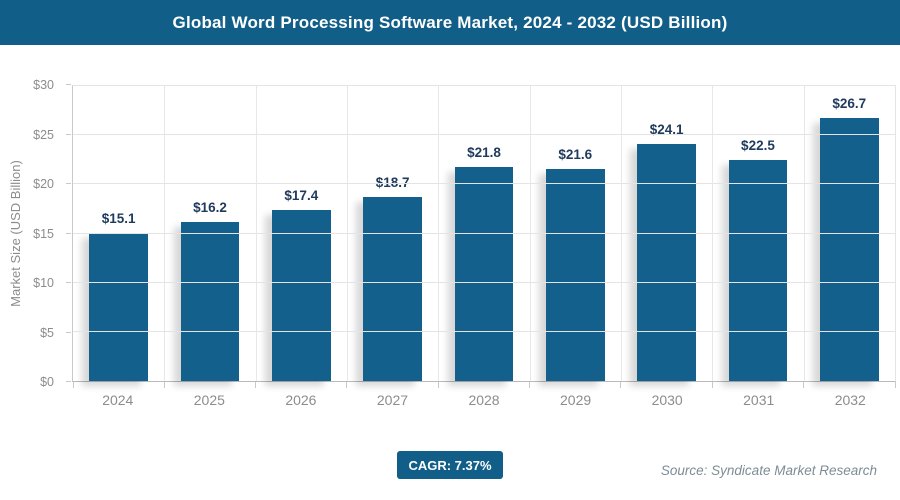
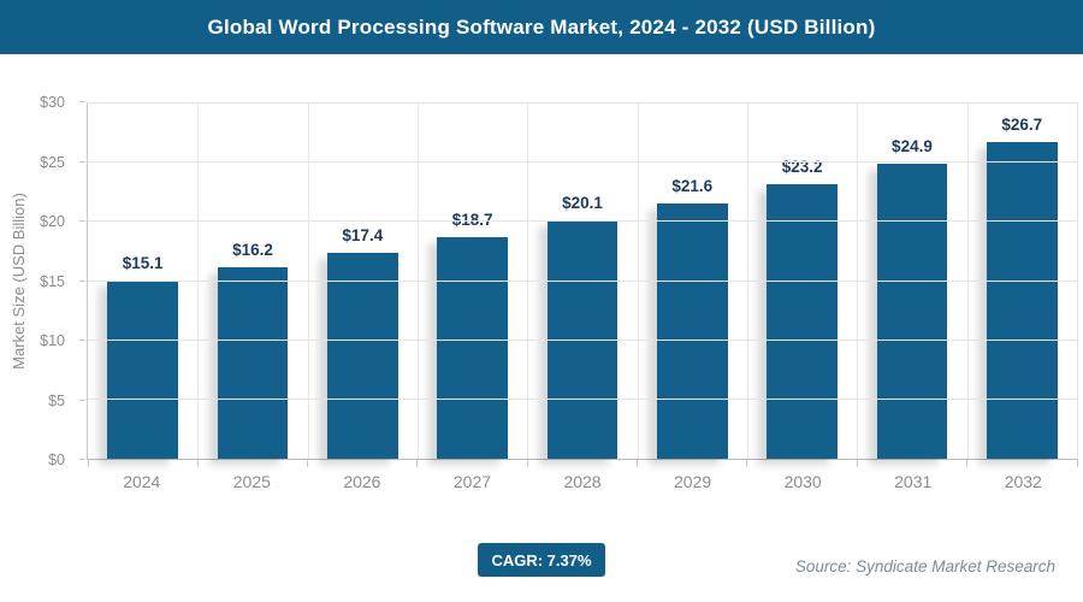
2028: $21.8 -> $20.1
2030: $24.1 -> $23.2
2031: $22.5 -> $24.9
